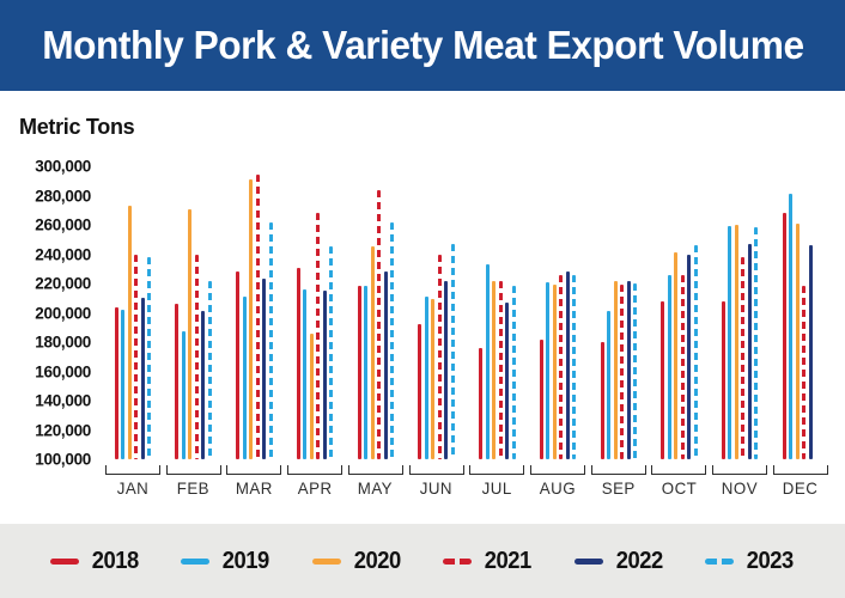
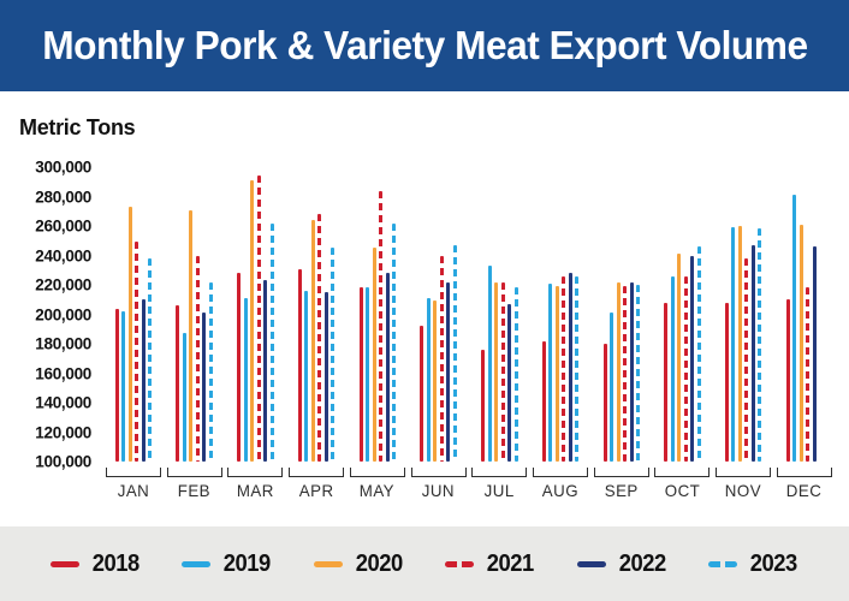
2021/JAN: 240000 -> 249000
2020/APR: 186000 -> 264000
2018/DEC: 268000 -> 210000
